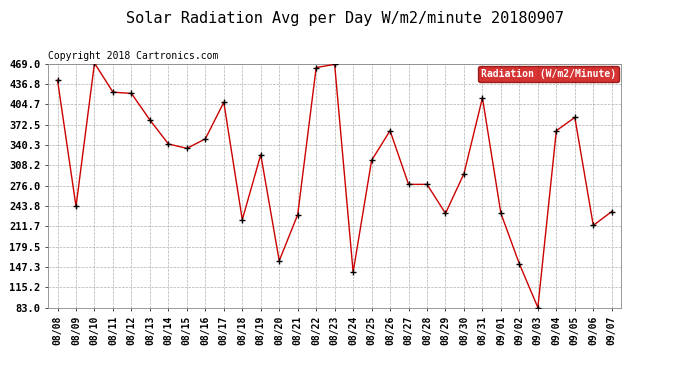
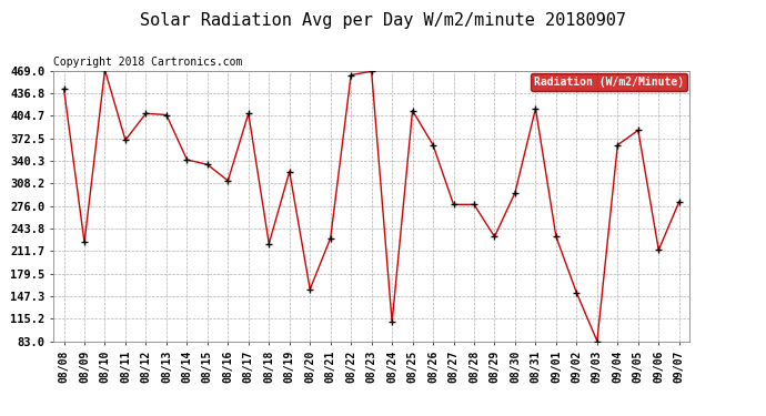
08/09: 243 -> 224
08/11: 424 -> 370
08/12: 422 -> 408
08/13: 380 -> 406
08/16: 350 -> 312
08/24: 139 -> 110
08/25: 316 -> 412
09/07: 235 -> 282
